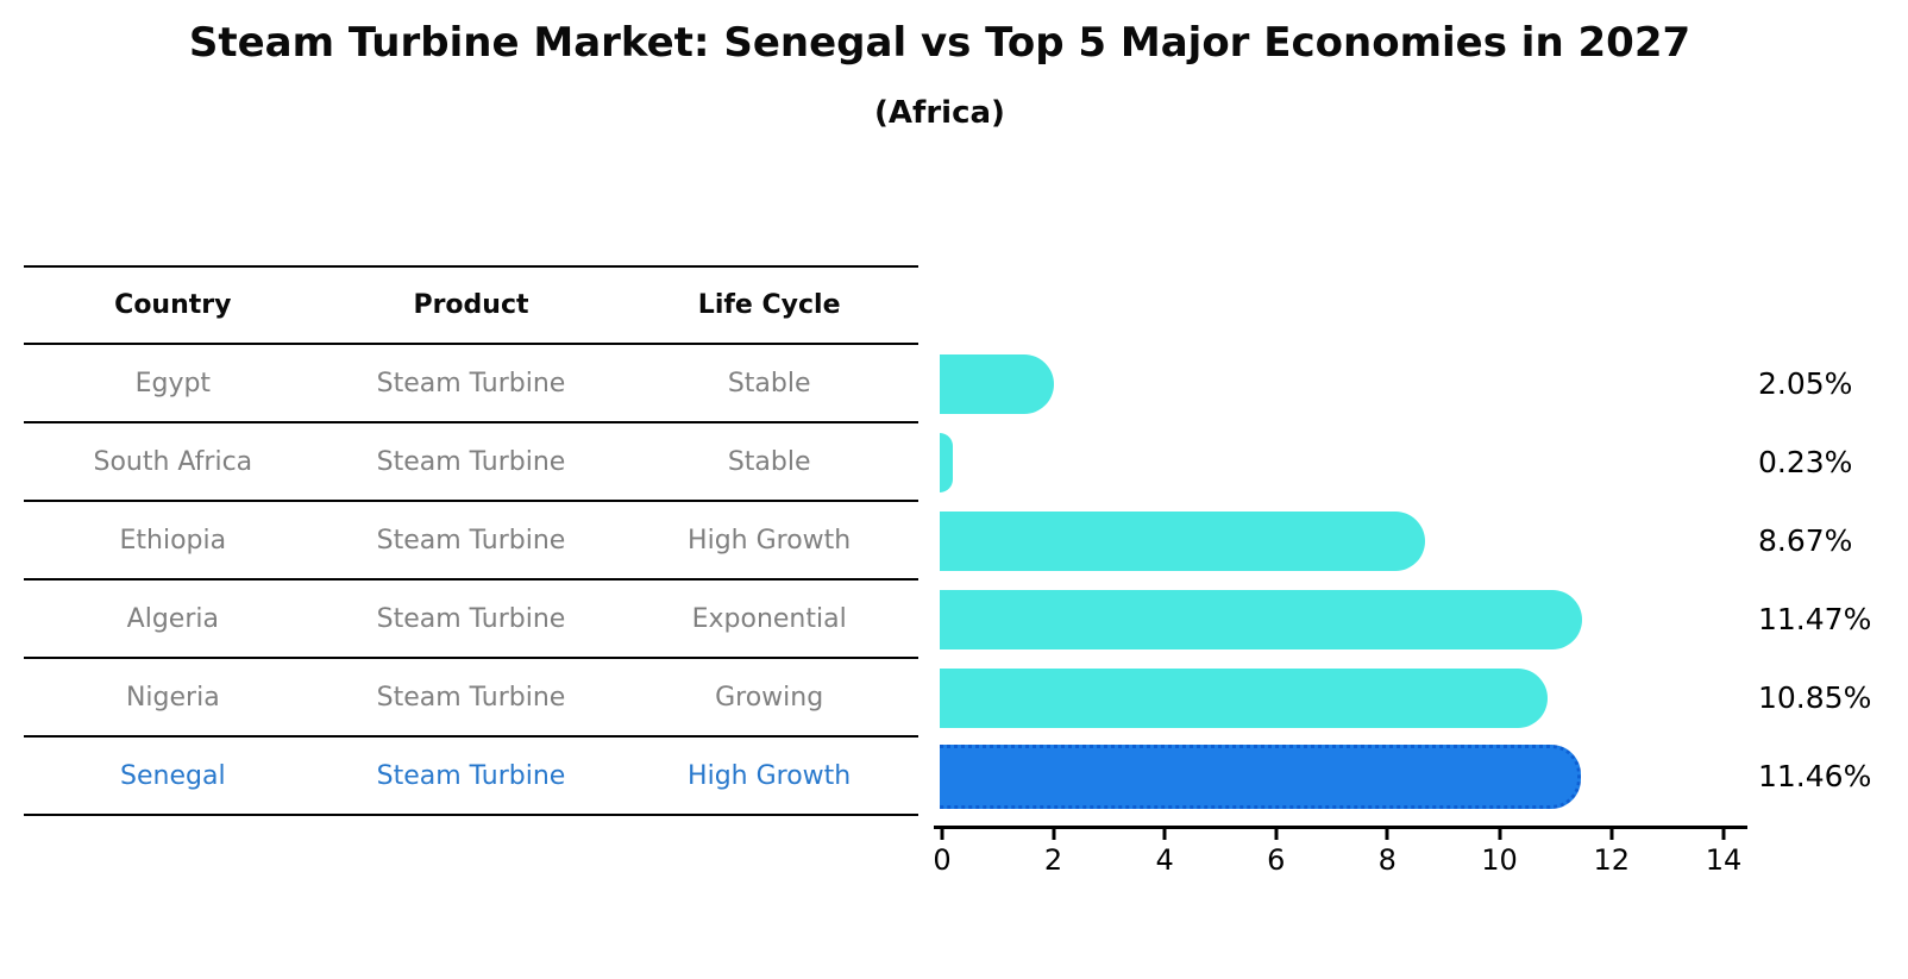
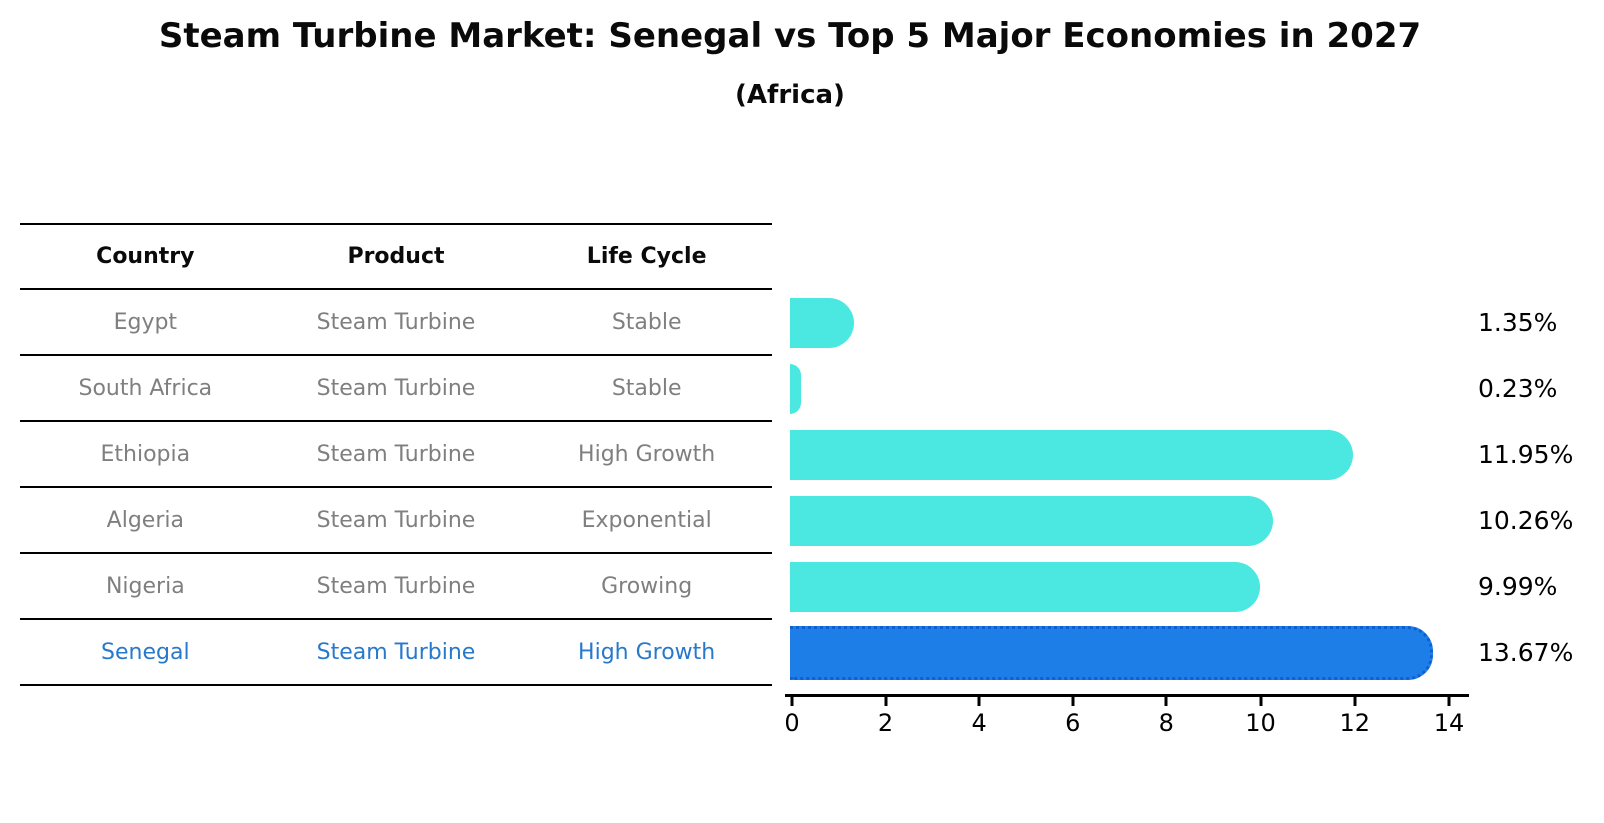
Egypt: 2.05% -> 1.35%
Ethiopia: 8.67% -> 11.95%
Algeria: 11.47% -> 10.26%
Nigeria: 10.85% -> 9.99%
Senegal: 11.46% -> 13.67%
